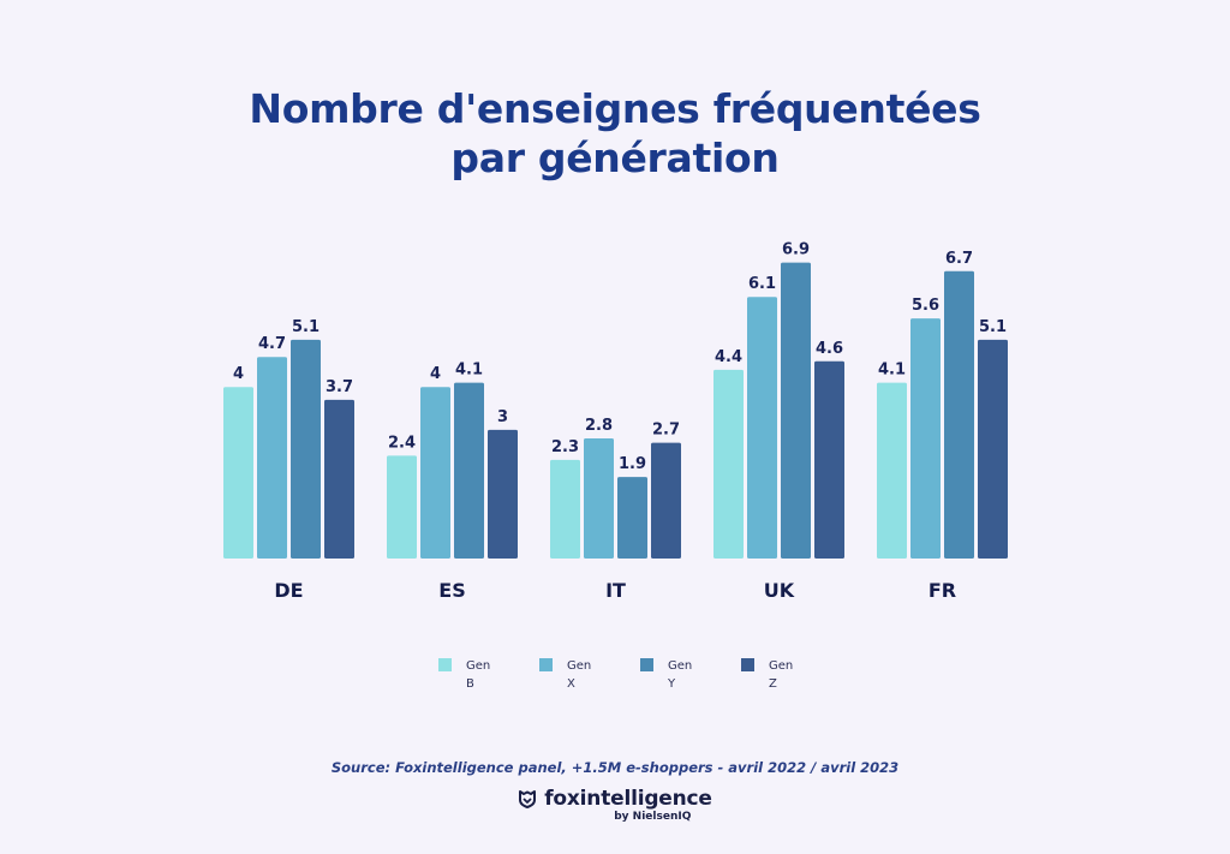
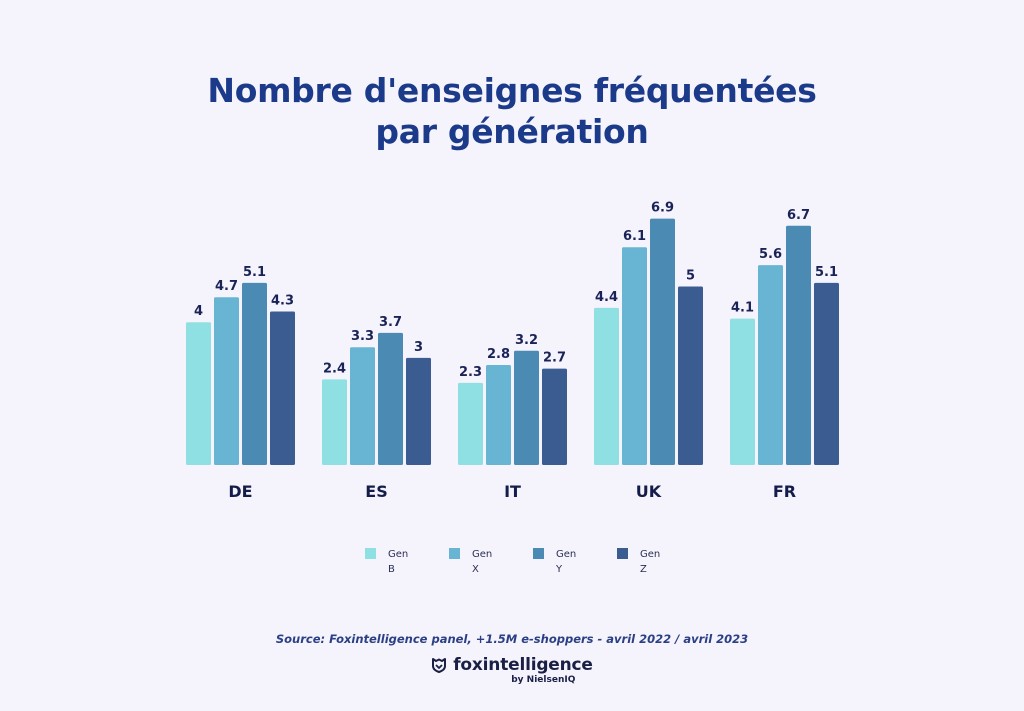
Gen Z/DE: 3.7 -> 4.3
Gen X/ES: 4 -> 3.3
Gen Y/ES: 4.1 -> 3.7
Gen Y/IT: 1.9 -> 3.2
Gen Z/UK: 4.6 -> 5
